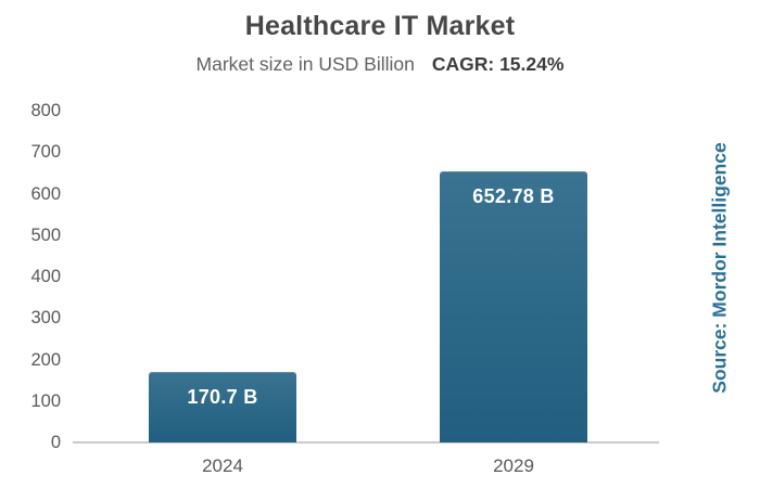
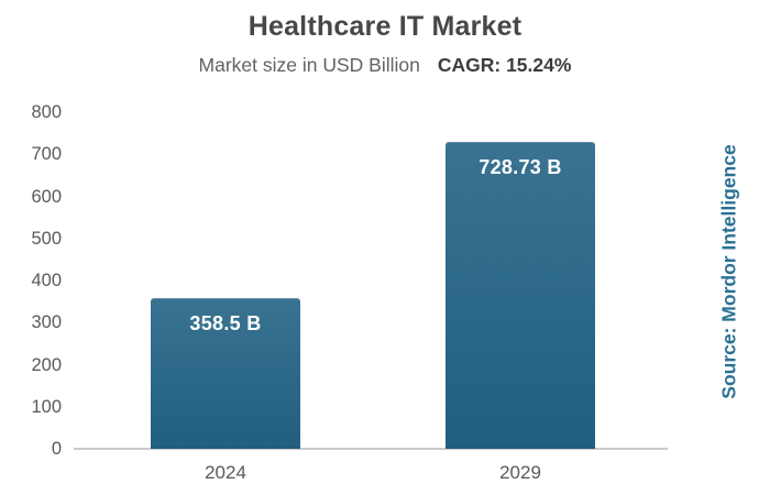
2024: 170.7 -> 358.5
2029: 652.78 -> 728.73
